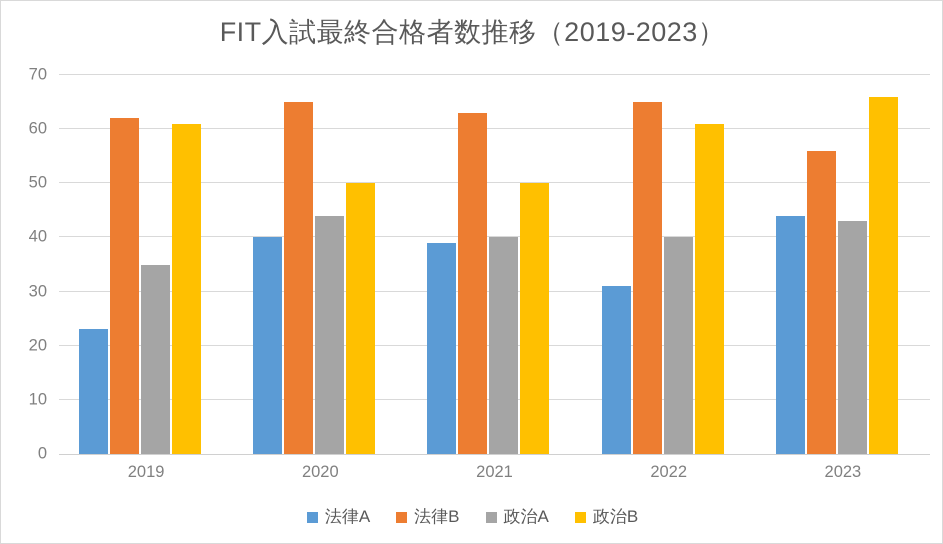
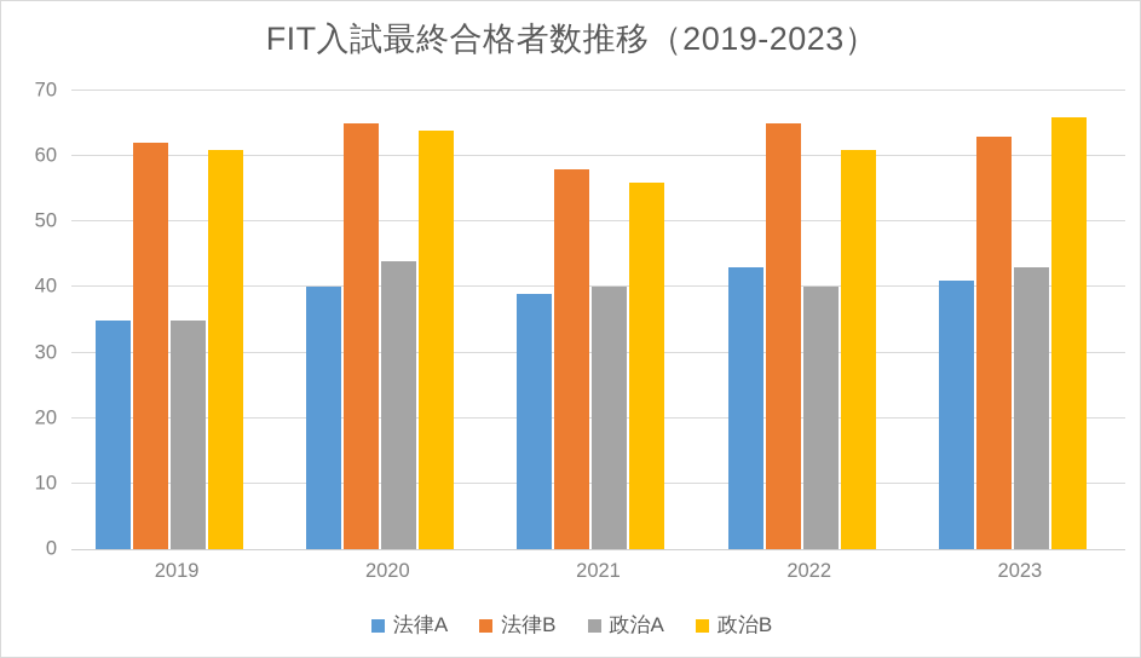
法律A/2019: 23 -> 35
政治B/2020: 50 -> 64
法律B/2021: 63 -> 58
政治B/2021: 50 -> 56
法律A/2022: 31 -> 43
法律A/2023: 44 -> 41
法律B/2023: 56 -> 63
